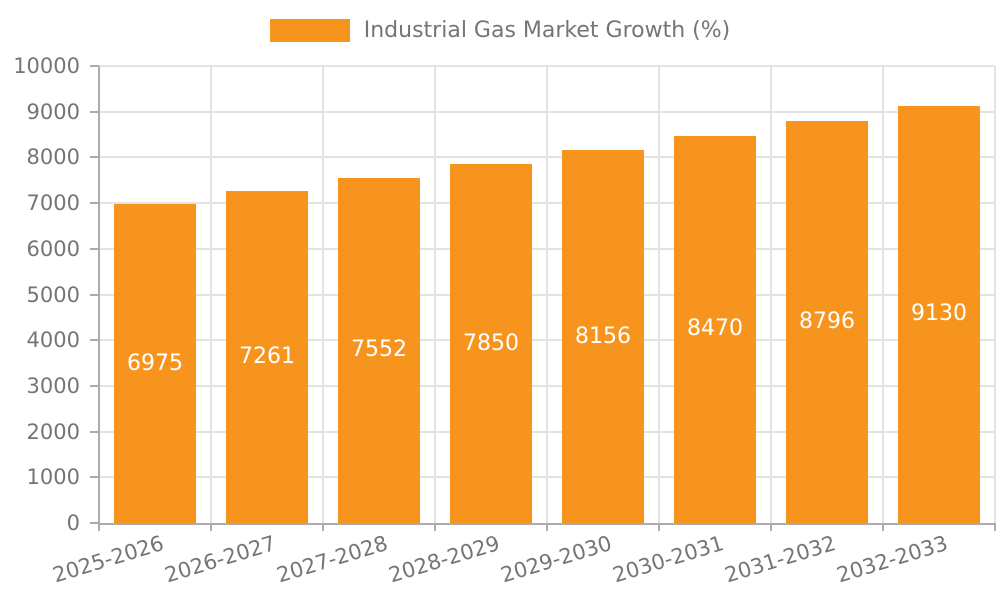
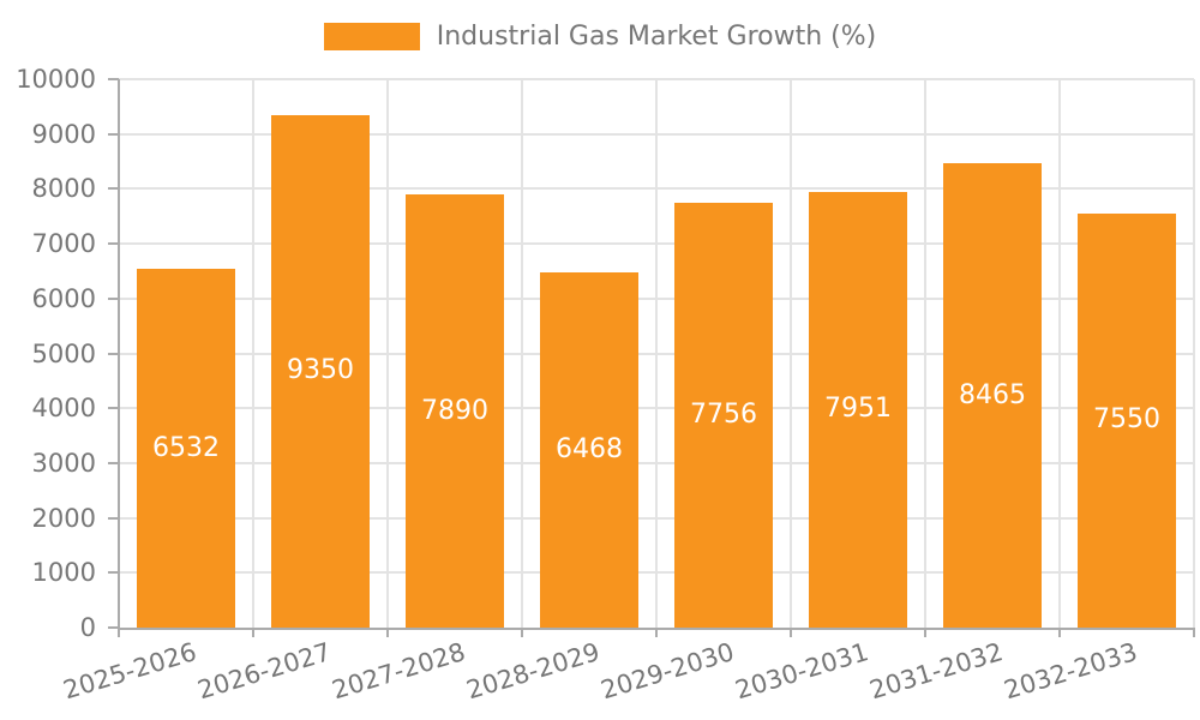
2025-2026: 6975 -> 6532
2026-2027: 7261 -> 9350
2027-2028: 7552 -> 7890
2028-2029: 7850 -> 6468
2029-2030: 8156 -> 7756
2030-2031: 8470 -> 7951
2031-2032: 8796 -> 8465
2032-2033: 9130 -> 7550
